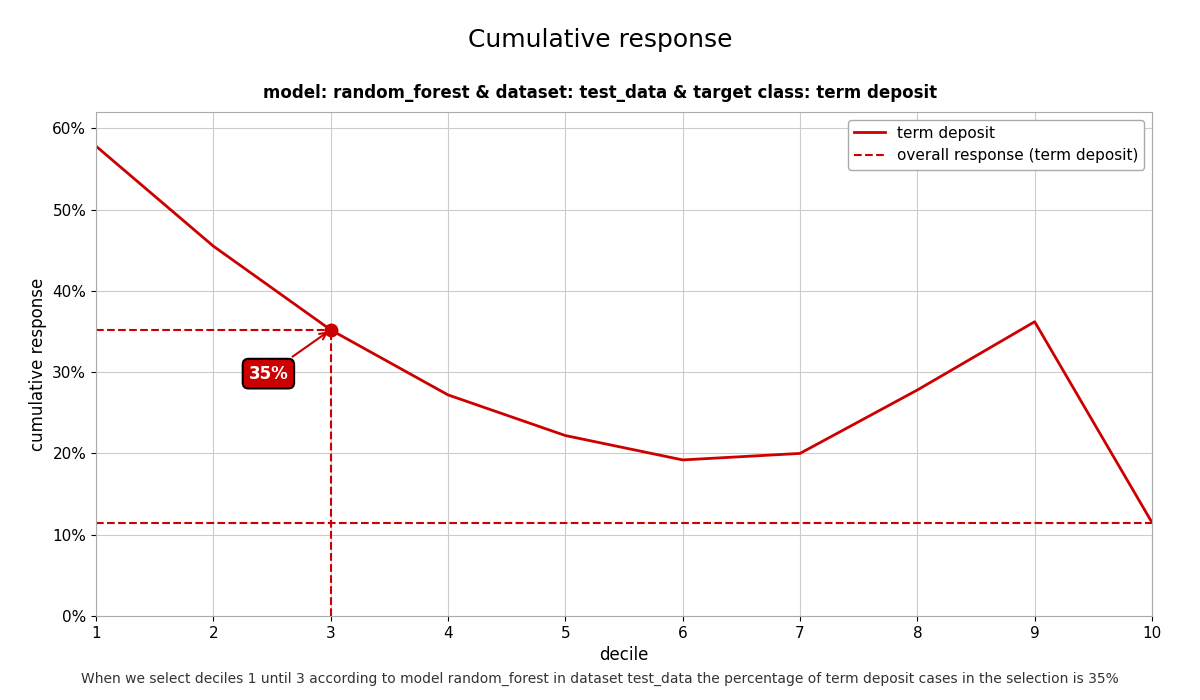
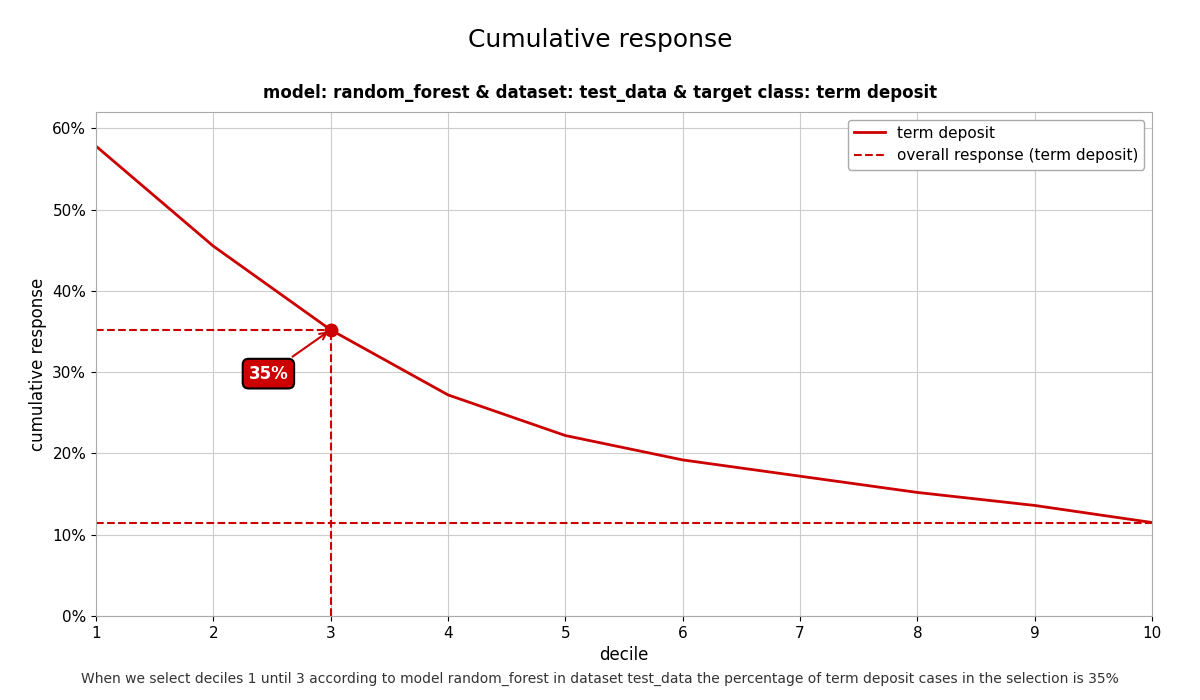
7: 20.0% -> 17.2%
8: 27.8% -> 15.2%
9: 36.2% -> 13.6%
